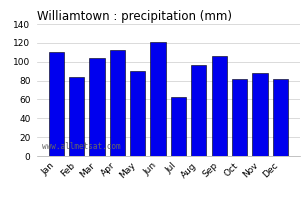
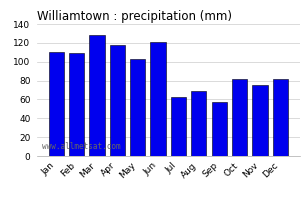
Feb: 84 -> 109
Mar: 104 -> 128
Apr: 112 -> 118
May: 90 -> 103
Aug: 96 -> 69
Sep: 106 -> 57
Nov: 88 -> 75
